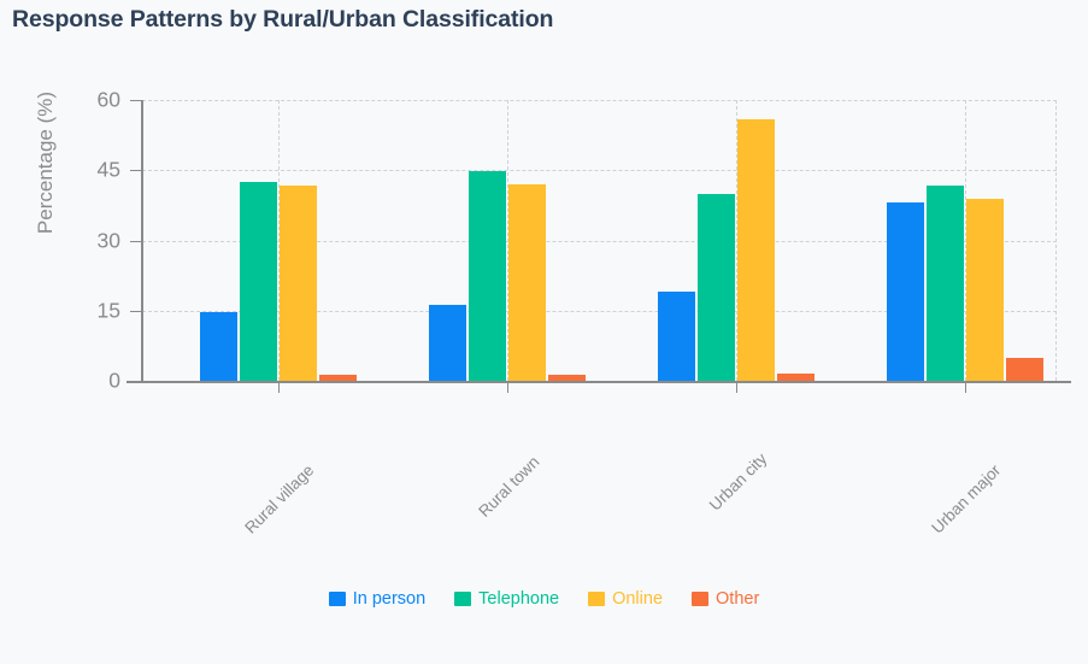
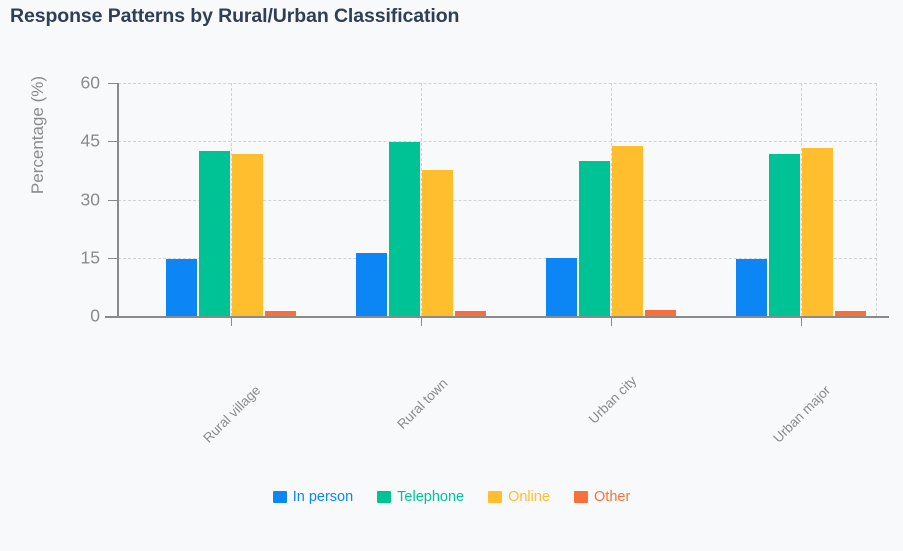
Online/Rural town: 42 -> 38
In person/Urban city: 19 -> 15
Online/Urban city: 56 -> 44
In person/Urban major: 38 -> 15
Online/Urban major: 39 -> 43
Other/Urban major: 5 -> 1
